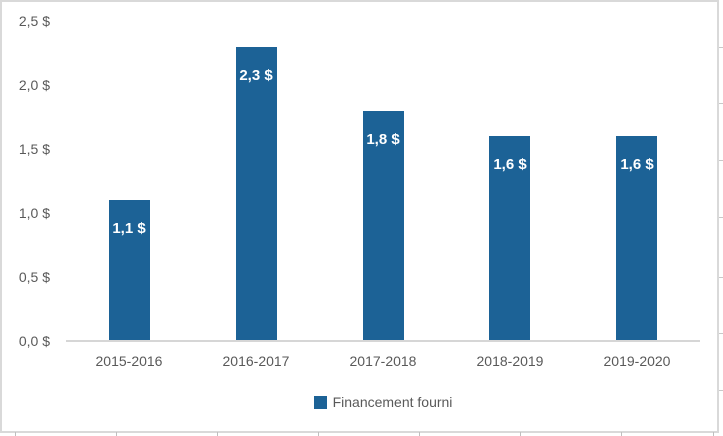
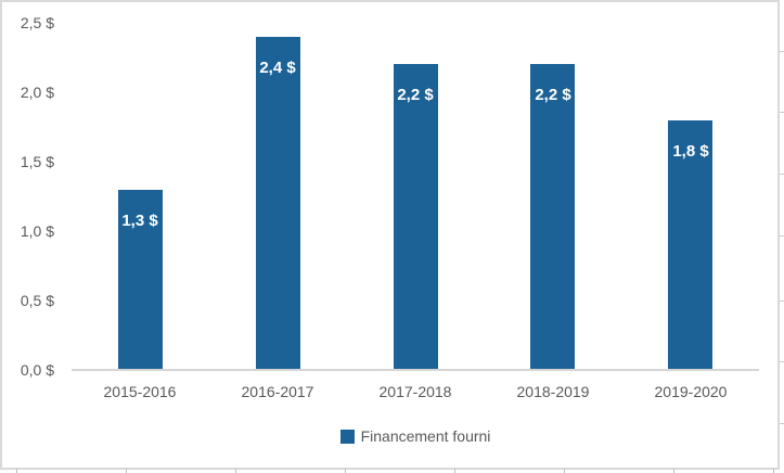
2015-2016: 1,1 -> 1,3
2016-2017: 2,3 -> 2,4
2017-2018: 1,8 -> 2,2
2018-2019: 1,6 -> 2,2
2019-2020: 1,6 -> 1,8
